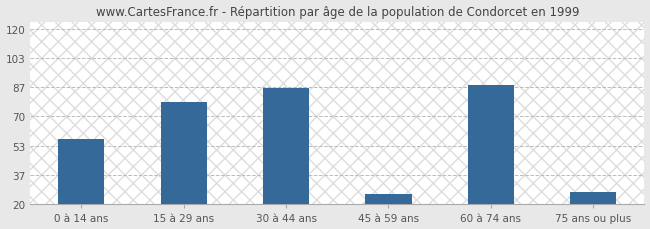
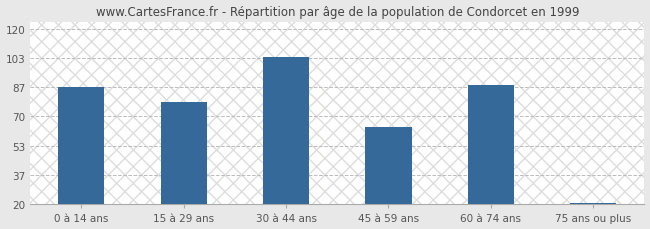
0 à 14 ans: 57 -> 87
30 à 44 ans: 86 -> 104
45 à 59 ans: 26 -> 64
75 ans ou plus: 27 -> 21
